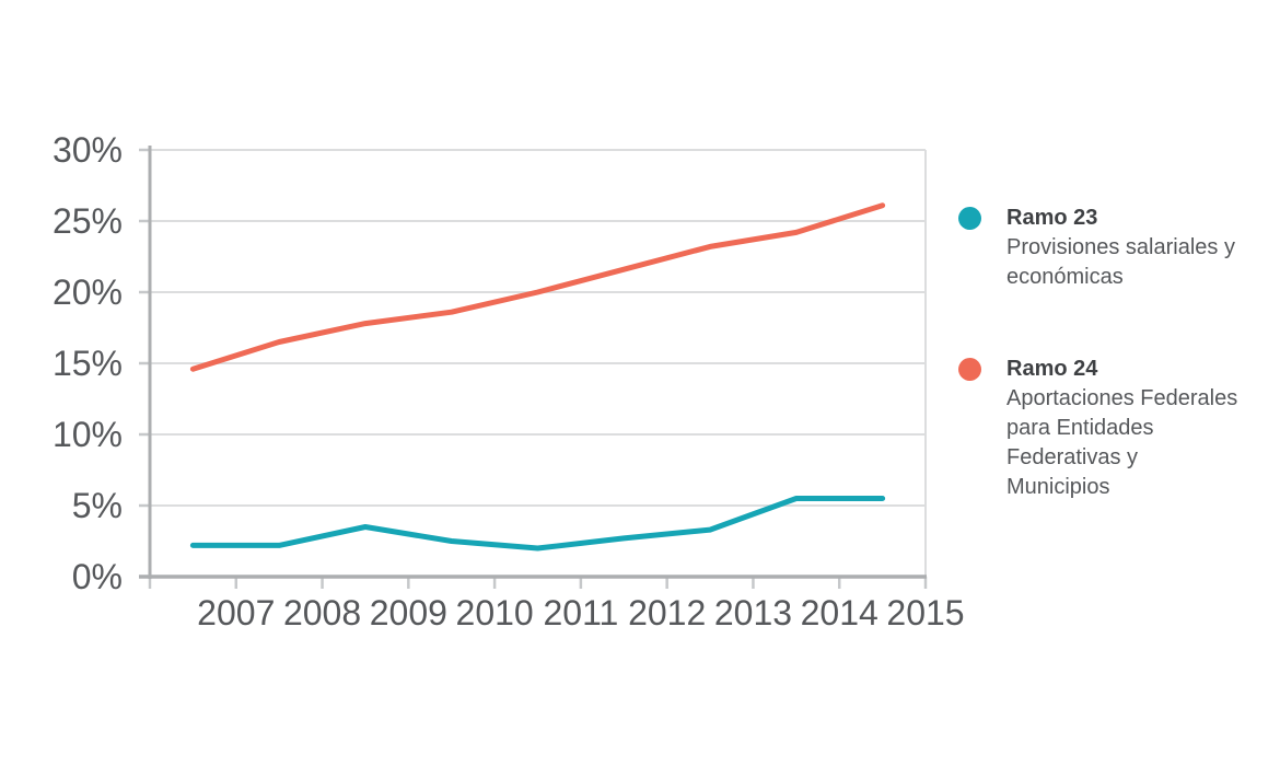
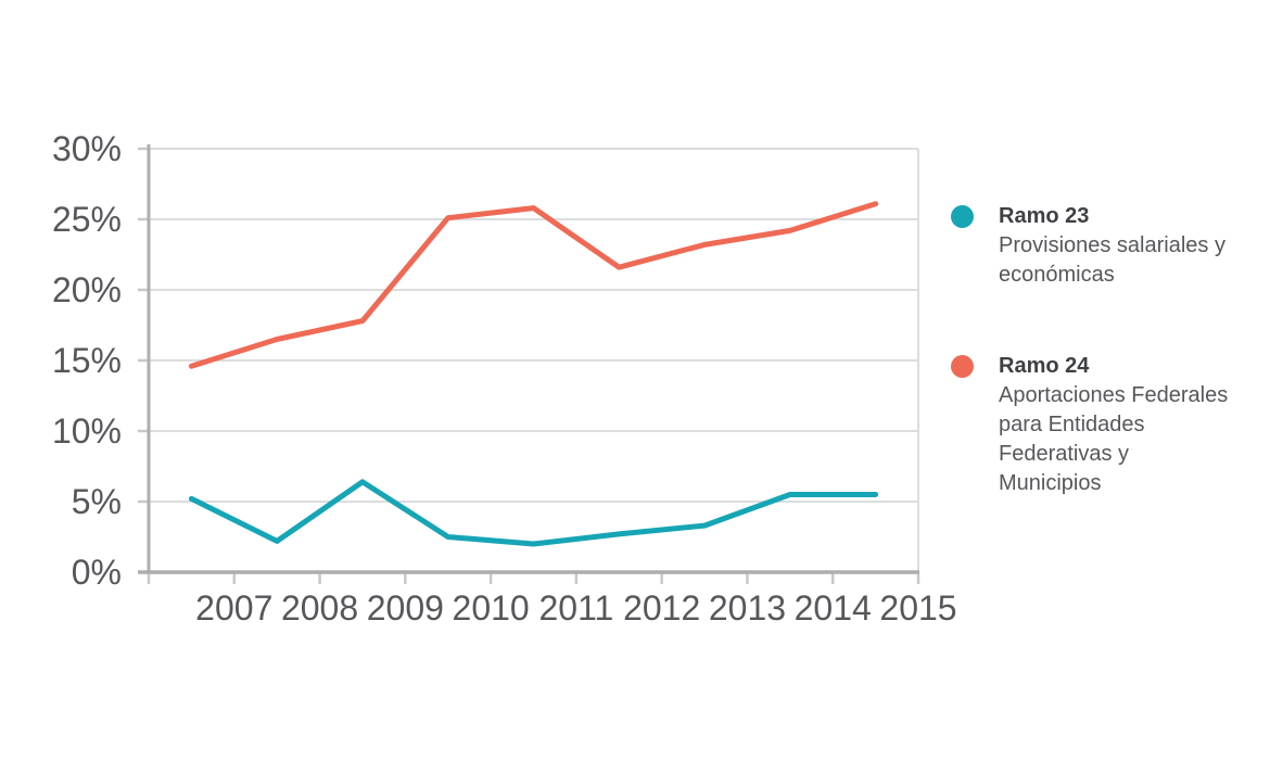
Ramo 23/2007: 2.2% -> 5.2%
Ramo 23/2009: 3.5% -> 6.4%
Ramo 24/2010: 18.6% -> 25.1%
Ramo 24/2011: 20.0% -> 25.8%
